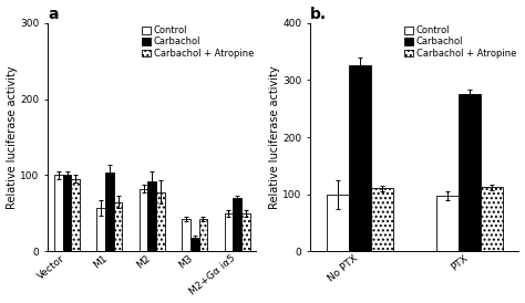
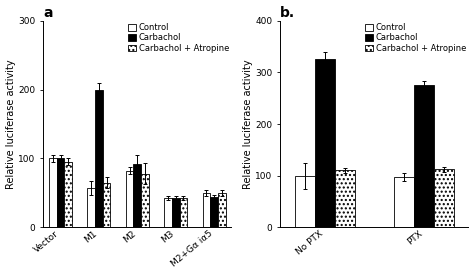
a/Carbachol/M1: 104 -> 200
a/Carbachol/M3: 18 -> 43
a/Carbachol/M2+Gα iα5: 70 -> 44
